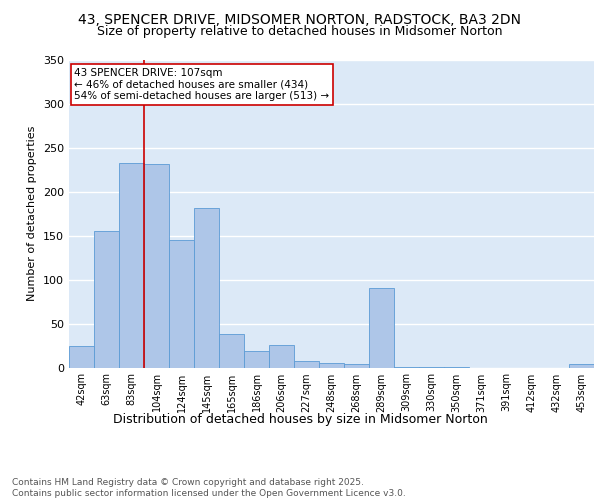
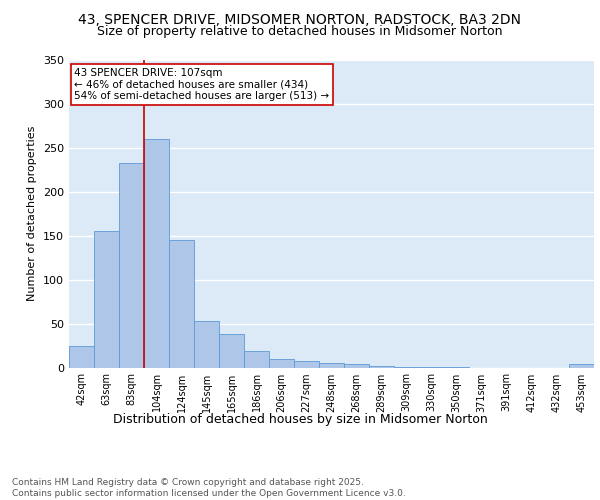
104sqm: 232 -> 260
145sqm: 182 -> 53
206sqm: 26 -> 10
289sqm: 90 -> 2
